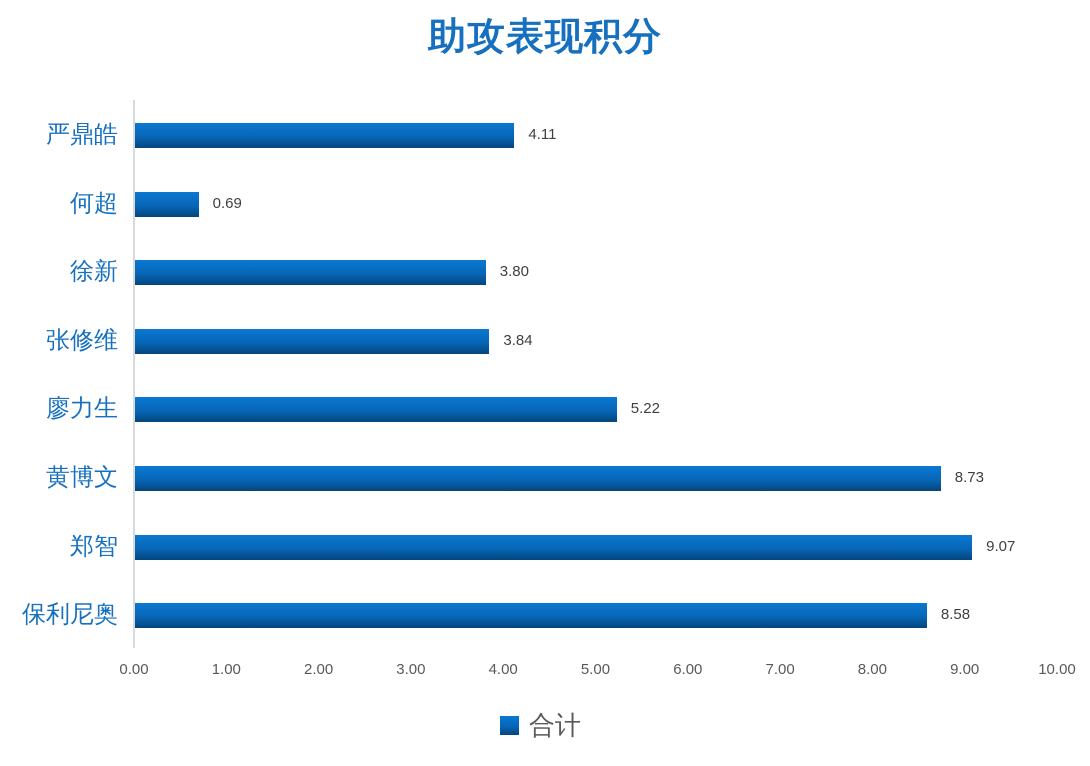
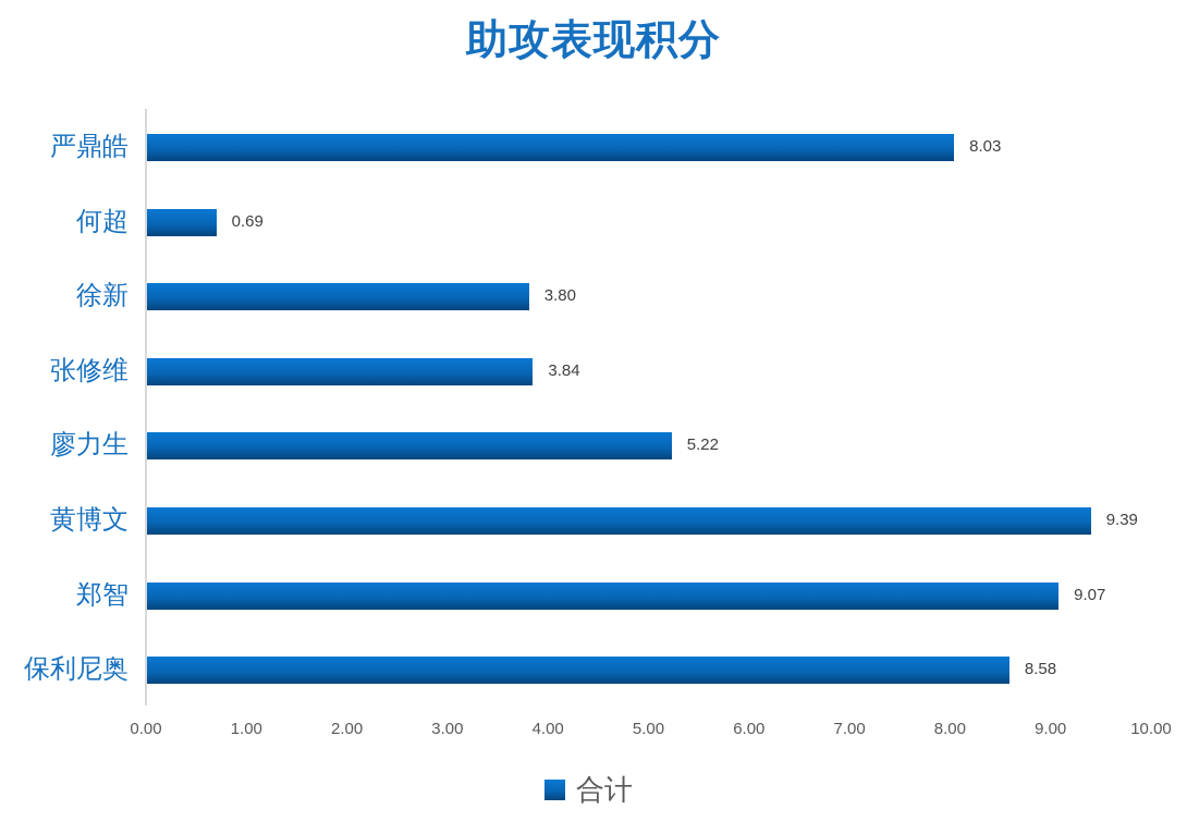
严鼎皓: 4.11 -> 8.03
黄博文: 8.73 -> 9.39
